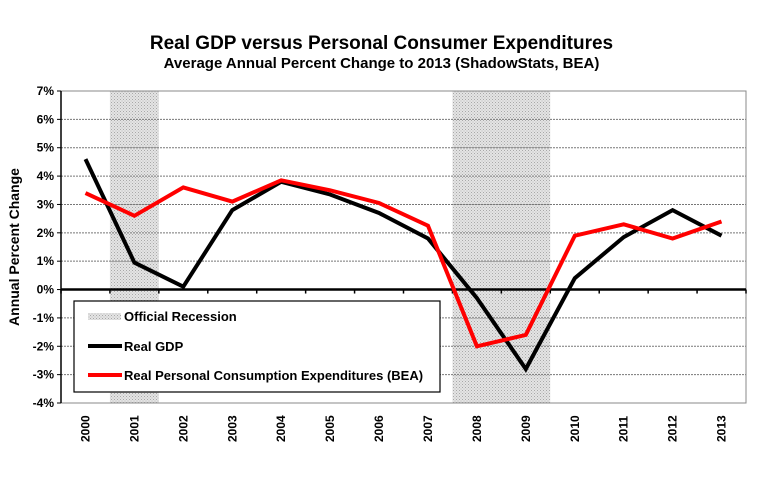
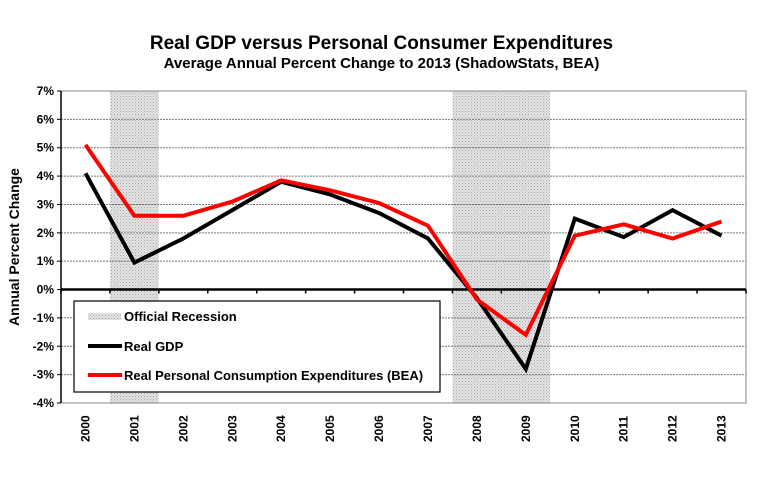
Real GDP/2000: 4.6% -> 4.1%
Real Personal Consumption Expenditures (BEA)/2000: 3.4% -> 5.1%
Real GDP/2002: 0.1% -> 1.8%
Real Personal Consumption Expenditures (BEA)/2002: 3.6% -> 2.6%
Real Personal Consumption Expenditures (BEA)/2008: -2.0% -> -0.3%
Real GDP/2010: 0.4% -> 2.5%
